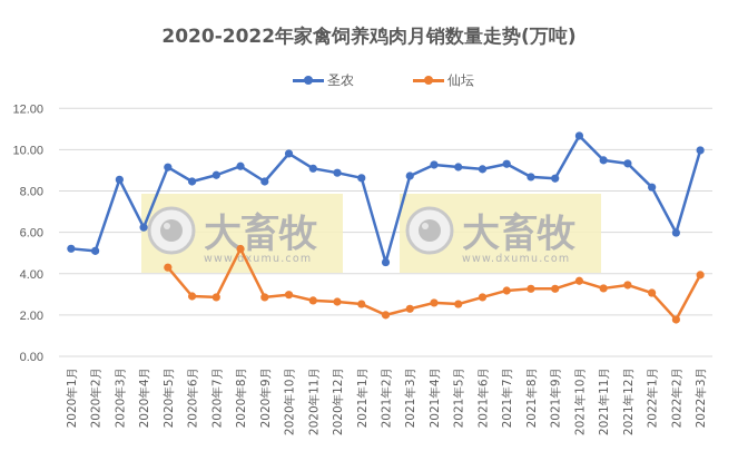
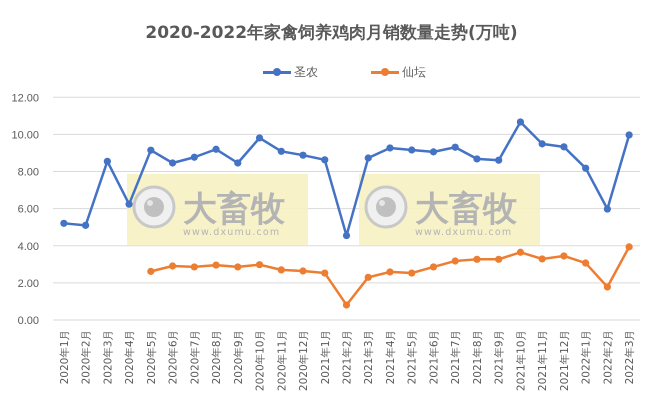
仙坛/2020年5月: 4.3 -> 2.6
仙坛/2020年8月: 5.2 -> 3.0
仙坛/2021年2月: 2.0 -> 0.8
